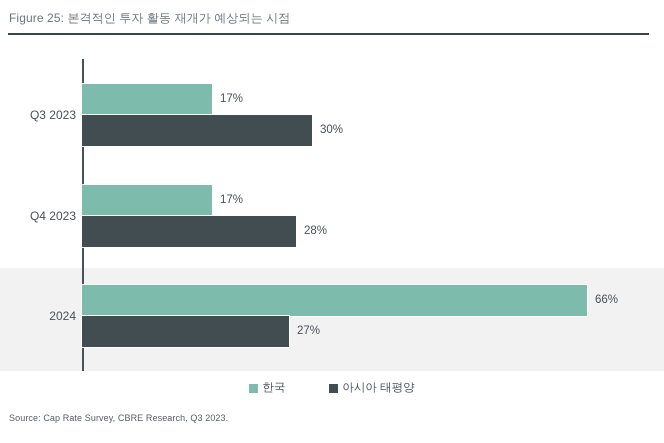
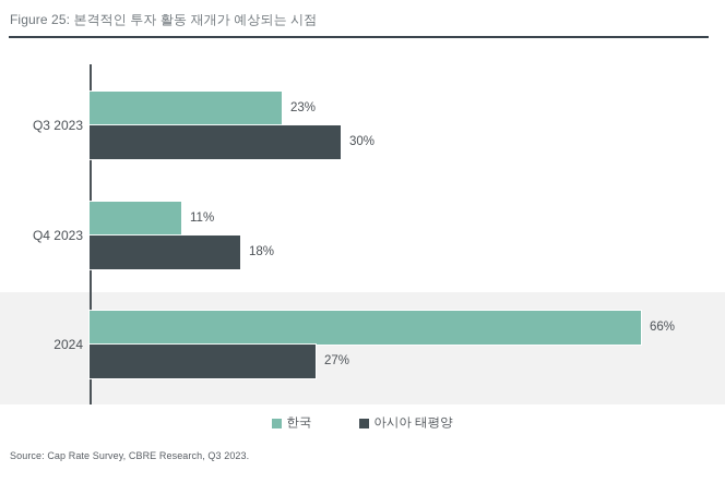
한국/Q3 2023: 17% -> 23%
한국/Q4 2023: 17% -> 11%
아시아 태평양/Q4 2023: 28% -> 18%
